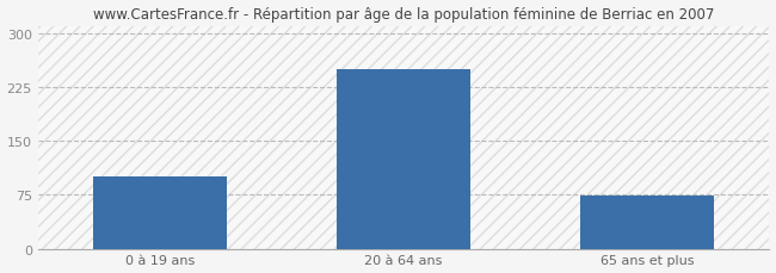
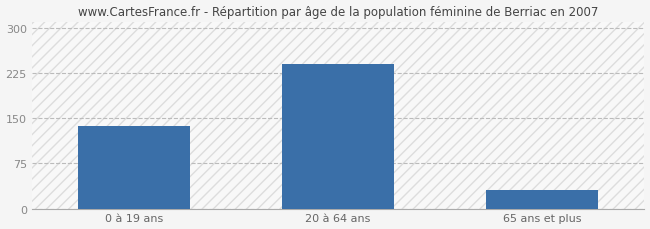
0 à 19 ans: 100 -> 137
20 à 64 ans: 250 -> 240
65 ans et plus: 74 -> 30
